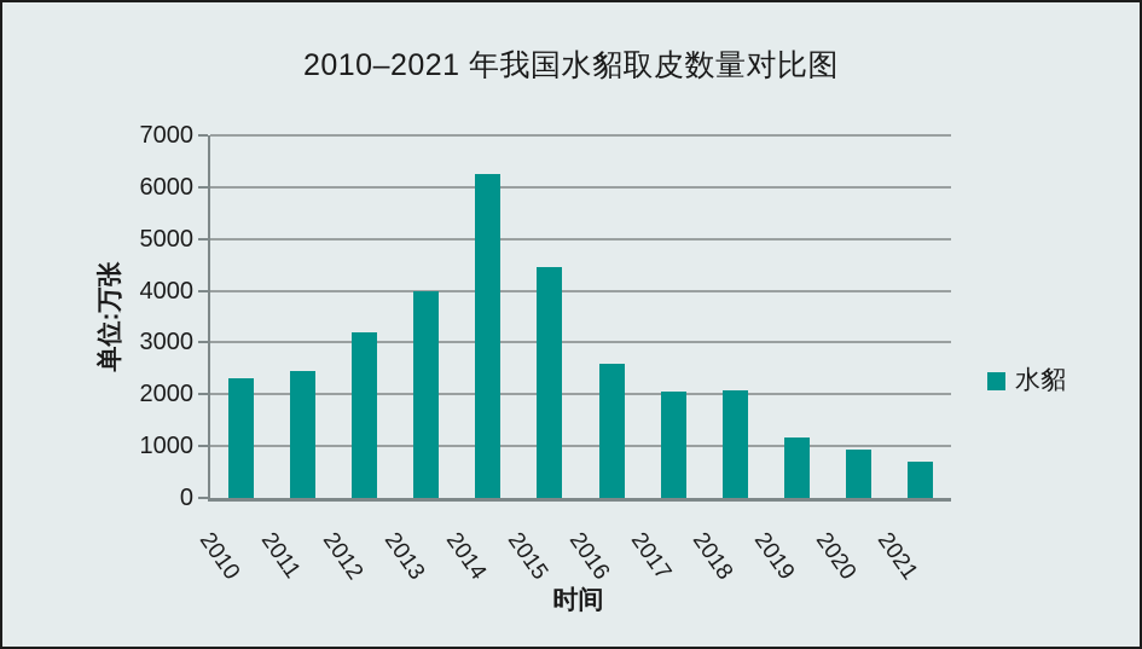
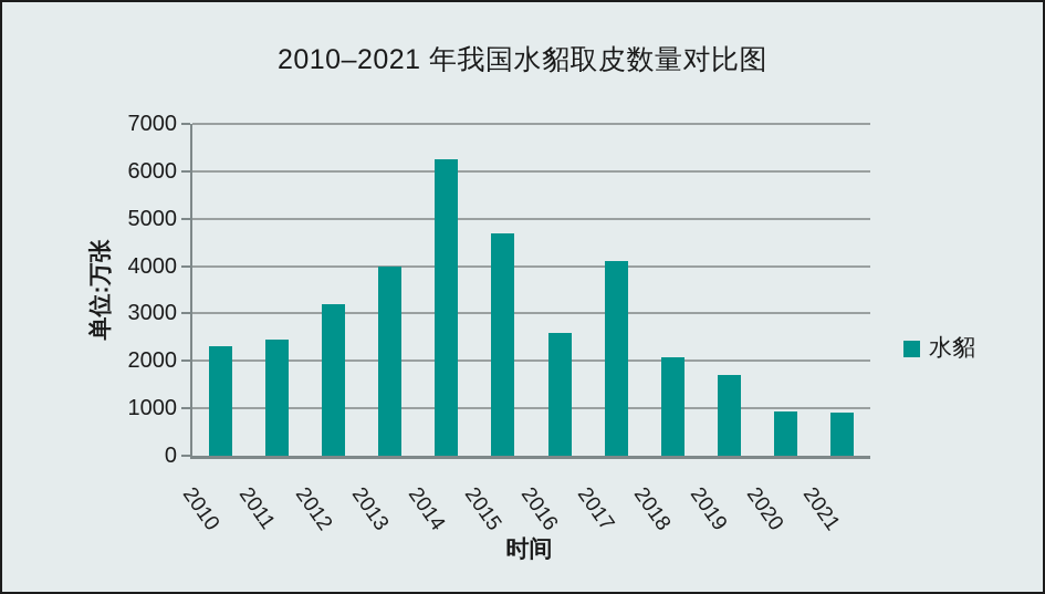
2015: 4400 -> 4700
2017: 2000 -> 4100
2019: 1200 -> 1700
2021: 700 -> 900
